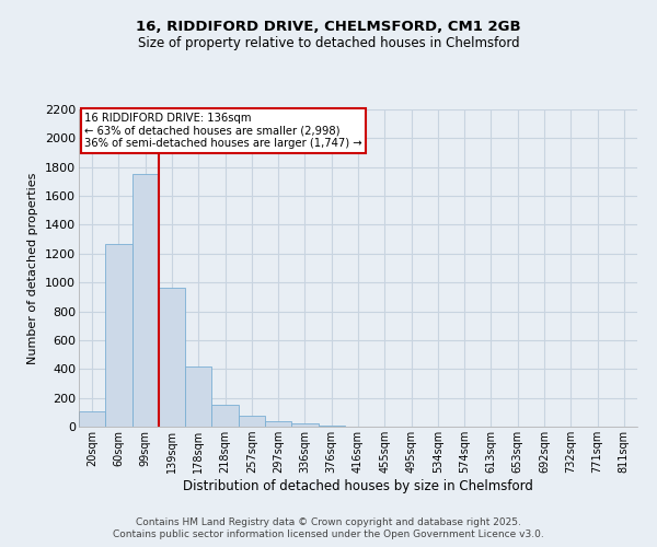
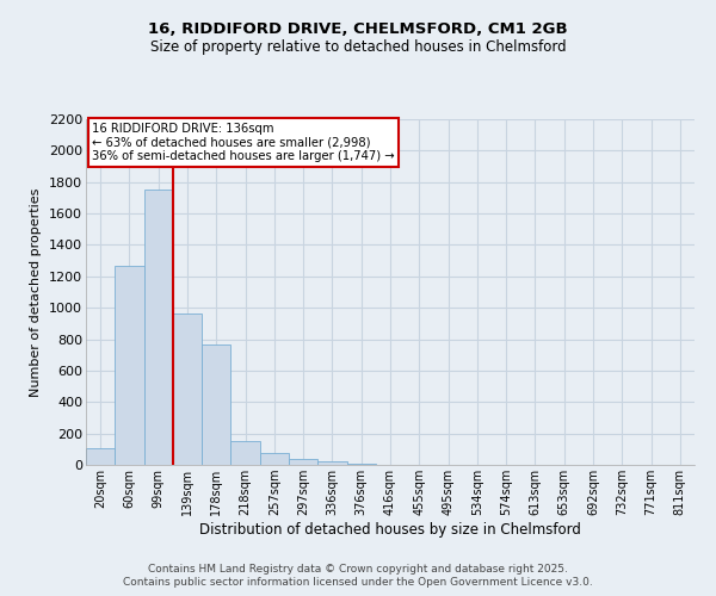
178sqm: 420 -> 770
